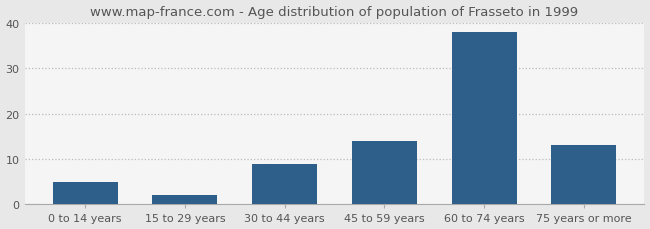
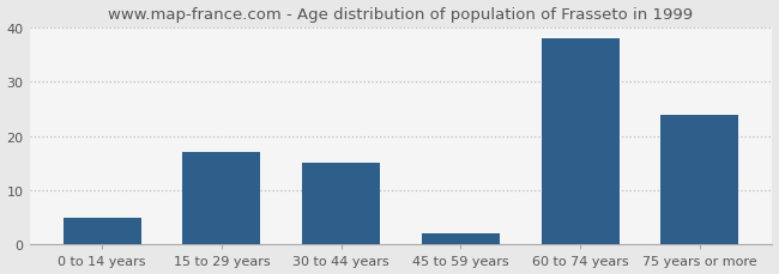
15 to 29 years: 2 -> 17
30 to 44 years: 9 -> 15
45 to 59 years: 14 -> 2
75 years or more: 13 -> 24
